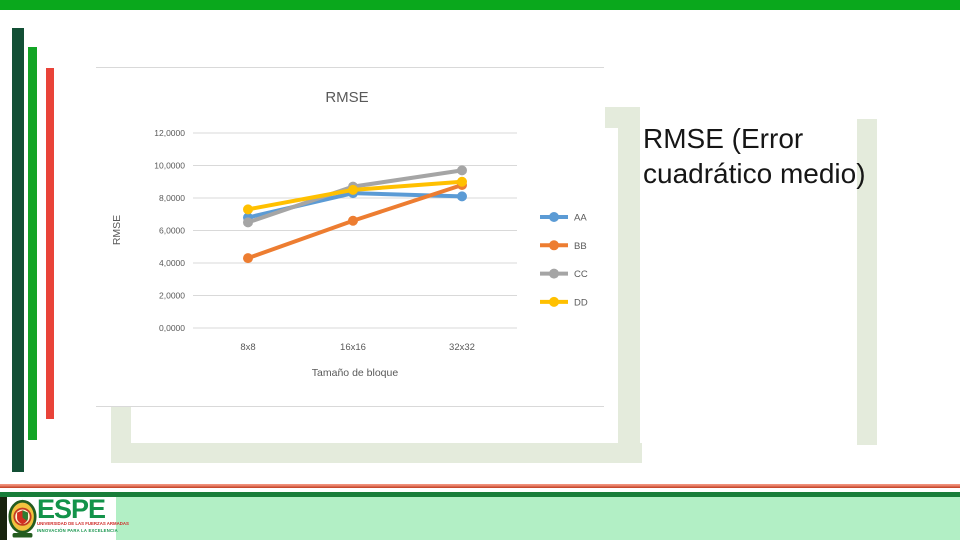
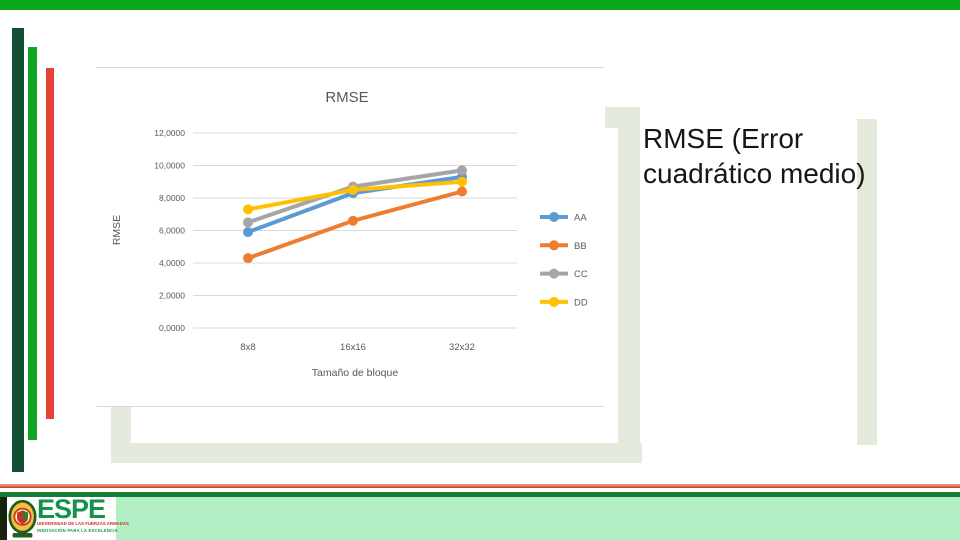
AA/8x8: 6,8 -> 5,9
AA/32x32: 8,1 -> 9,3
BB/32x32: 8,8 -> 8,4
